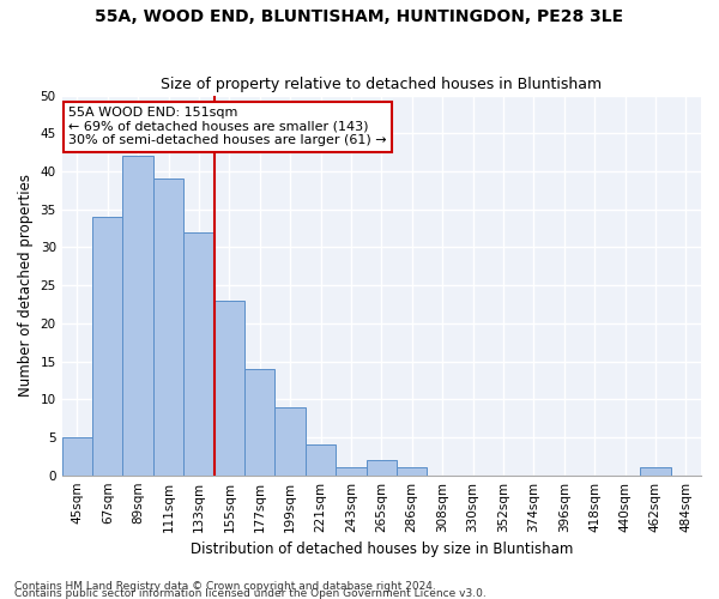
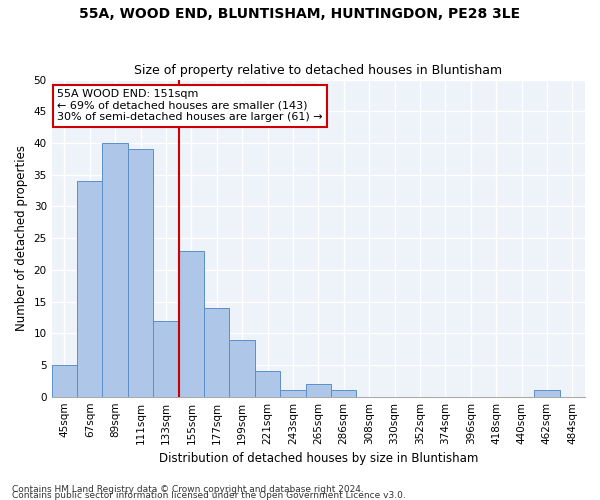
89sqm: 42 -> 40
133sqm: 32 -> 12
